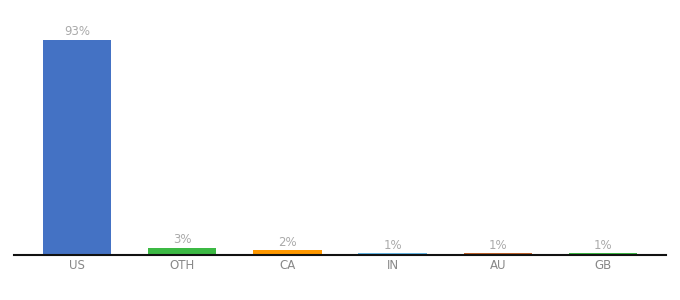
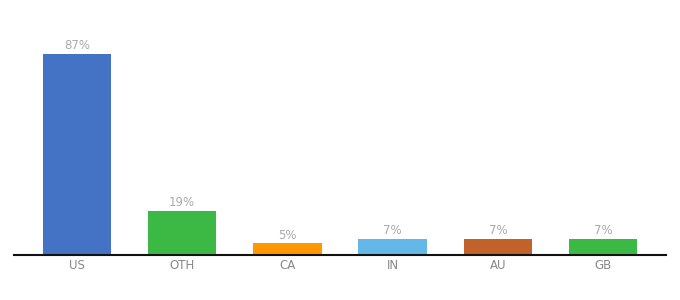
US: 93% -> 87%
OTH: 3% -> 19%
CA: 2% -> 5%
IN: 1% -> 7%
AU: 1% -> 7%
GB: 1% -> 7%
